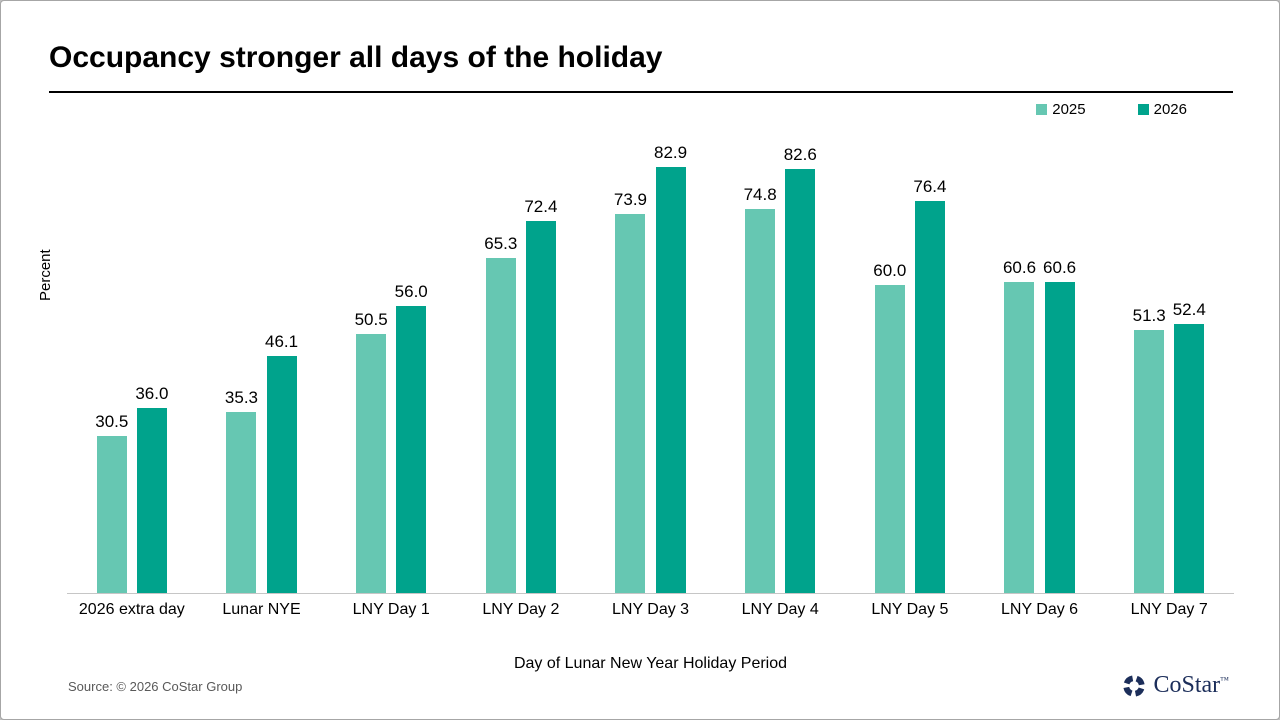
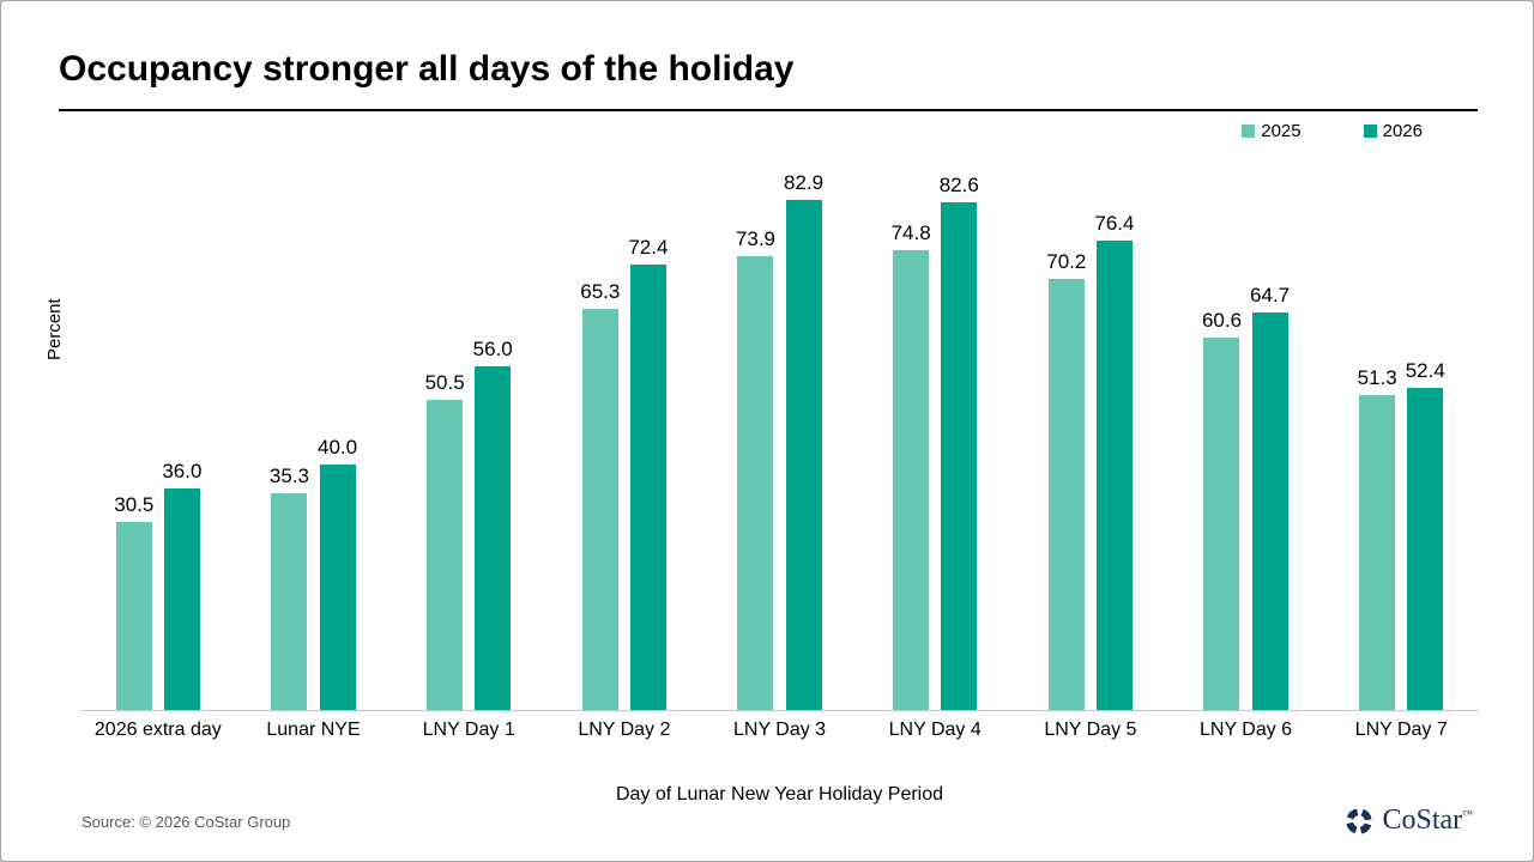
2026/Lunar NYE: 46.1 -> 40.0
2025/LNY Day 5: 60.0 -> 70.2
2026/LNY Day 6: 60.6 -> 64.7
